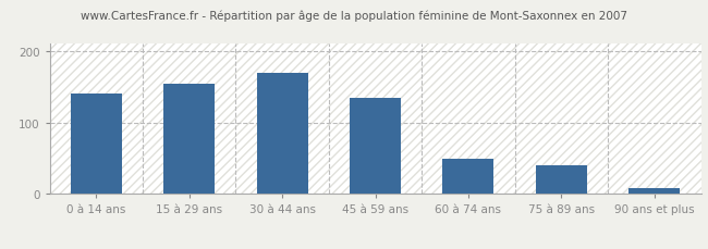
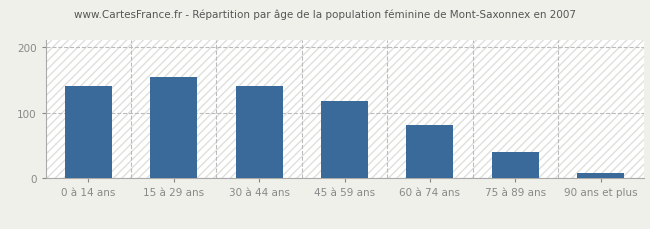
30 à 44 ans: 170 -> 140
45 à 59 ans: 135 -> 118
60 à 74 ans: 50 -> 82
